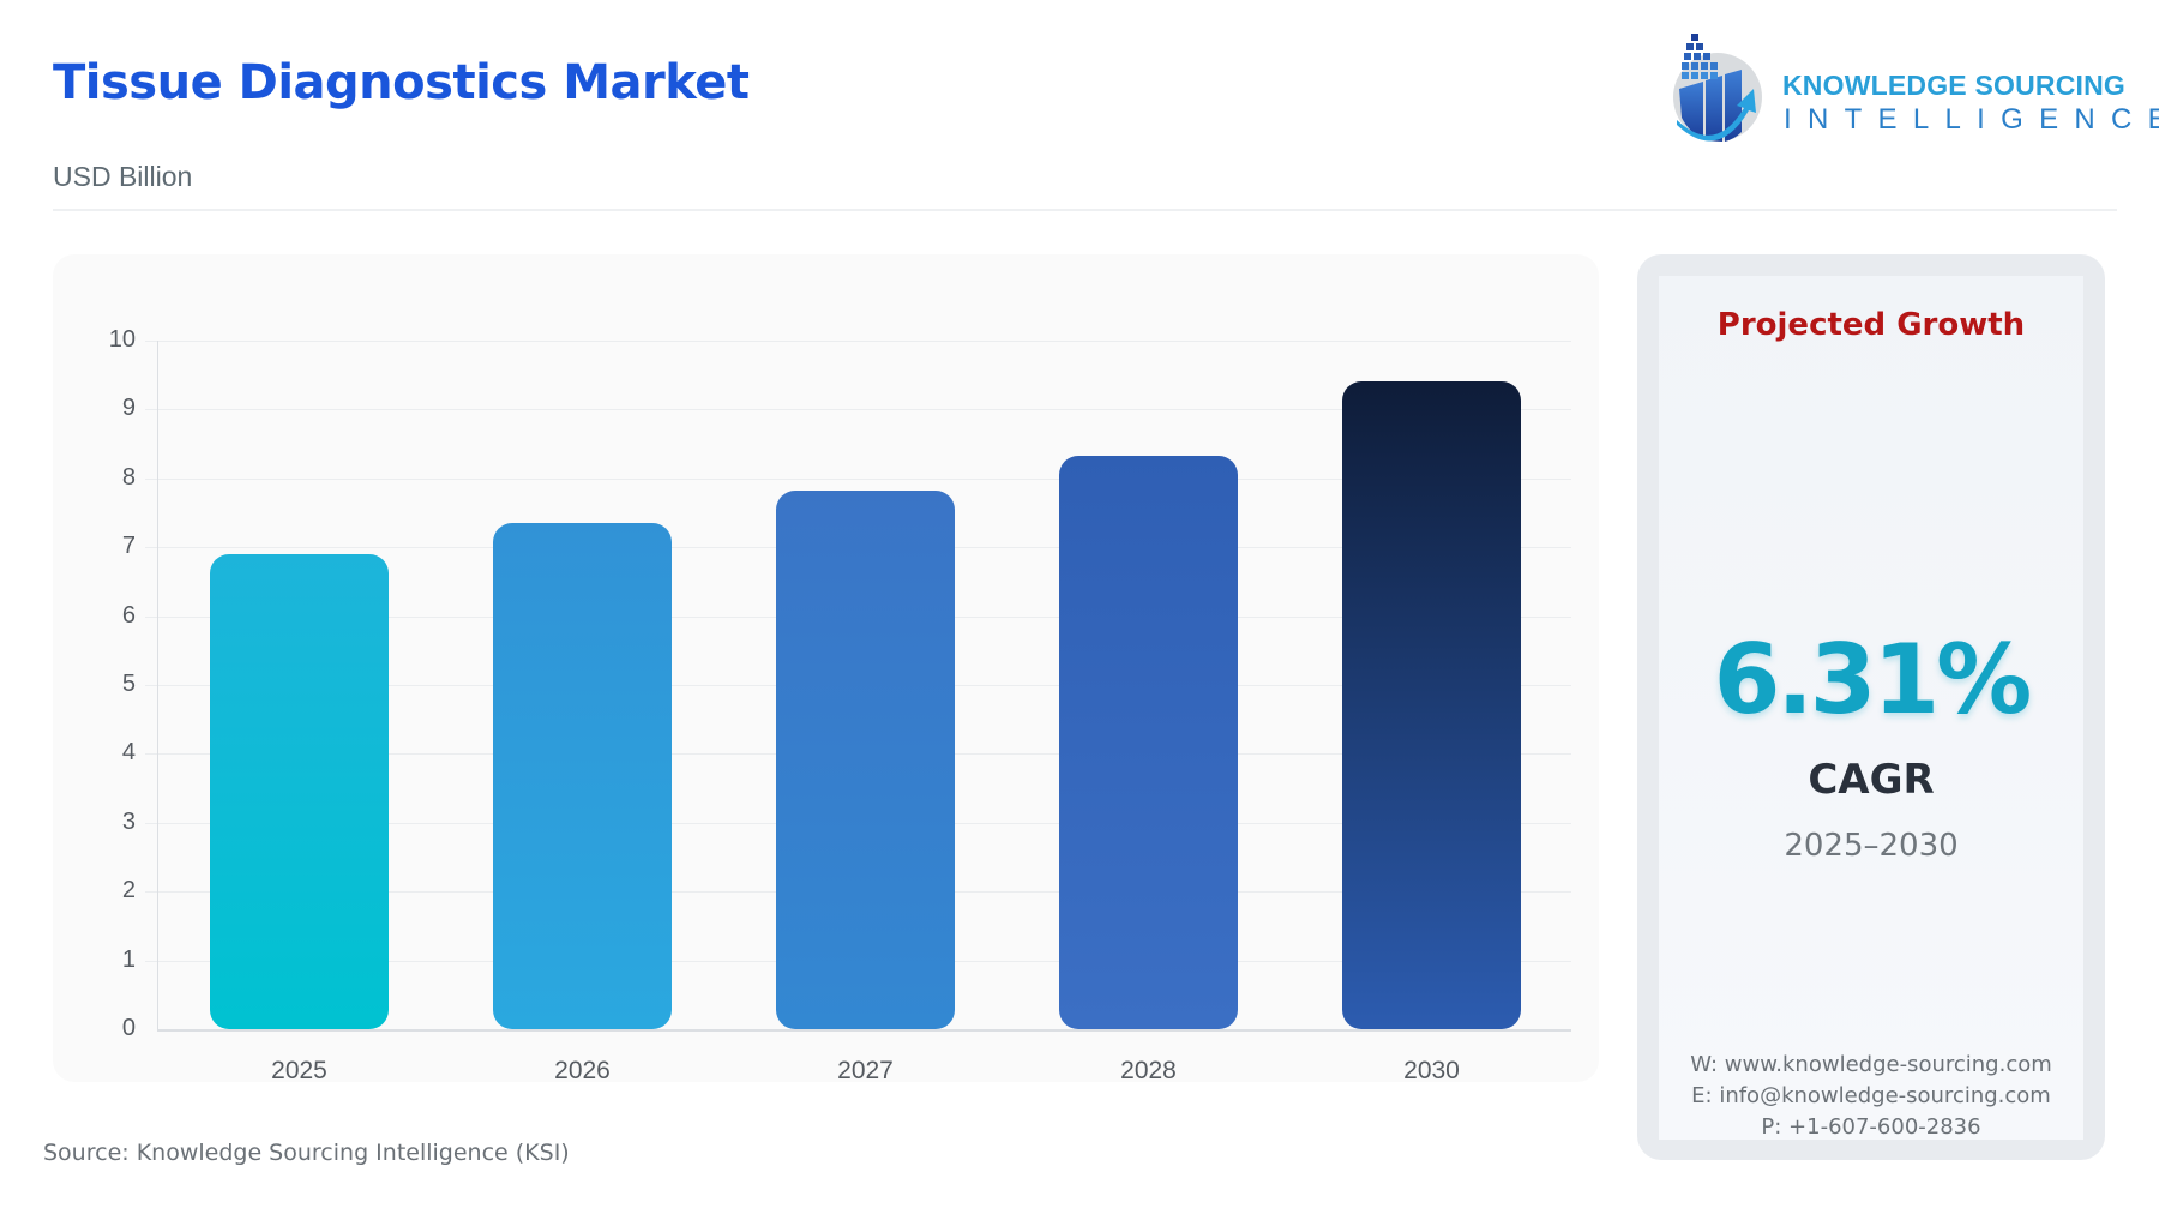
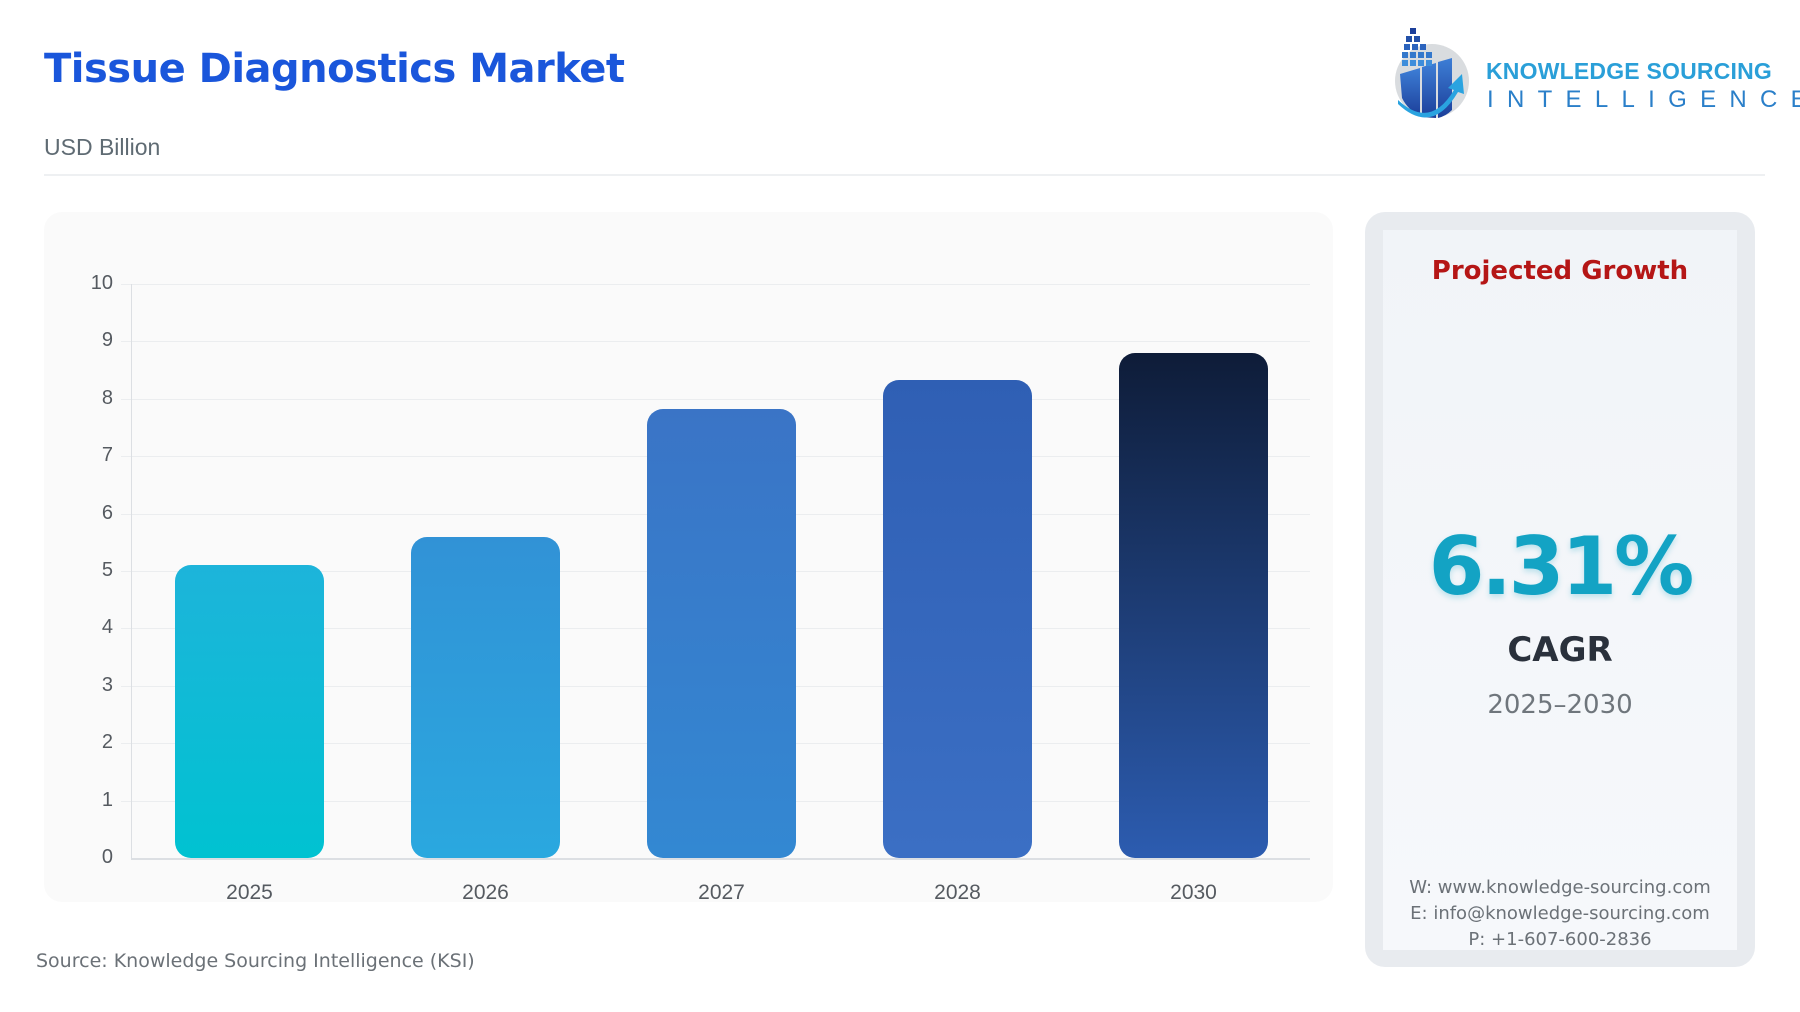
2025: 6.9 -> 5.1
2026: 7.3 -> 5.6
2030: 9.4 -> 8.8
